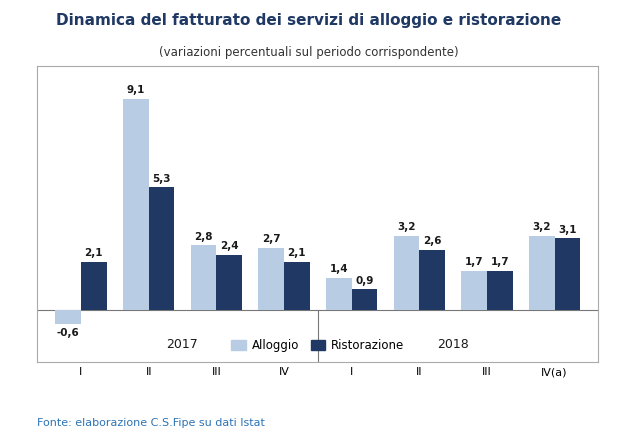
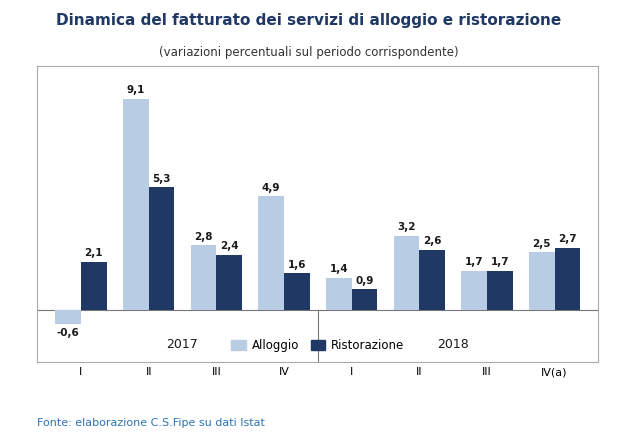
Alloggio/IV: 2,7 -> 4,9
Ristorazione/IV: 2,1 -> 1,6
Alloggio/IV(a): 3,2 -> 2,5
Ristorazione/IV(a): 3,1 -> 2,7
